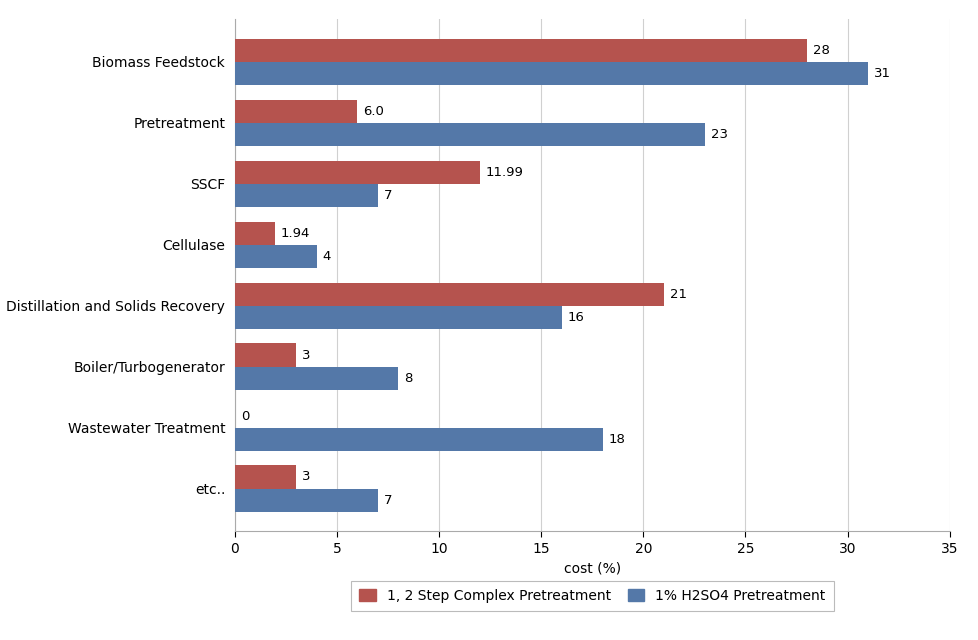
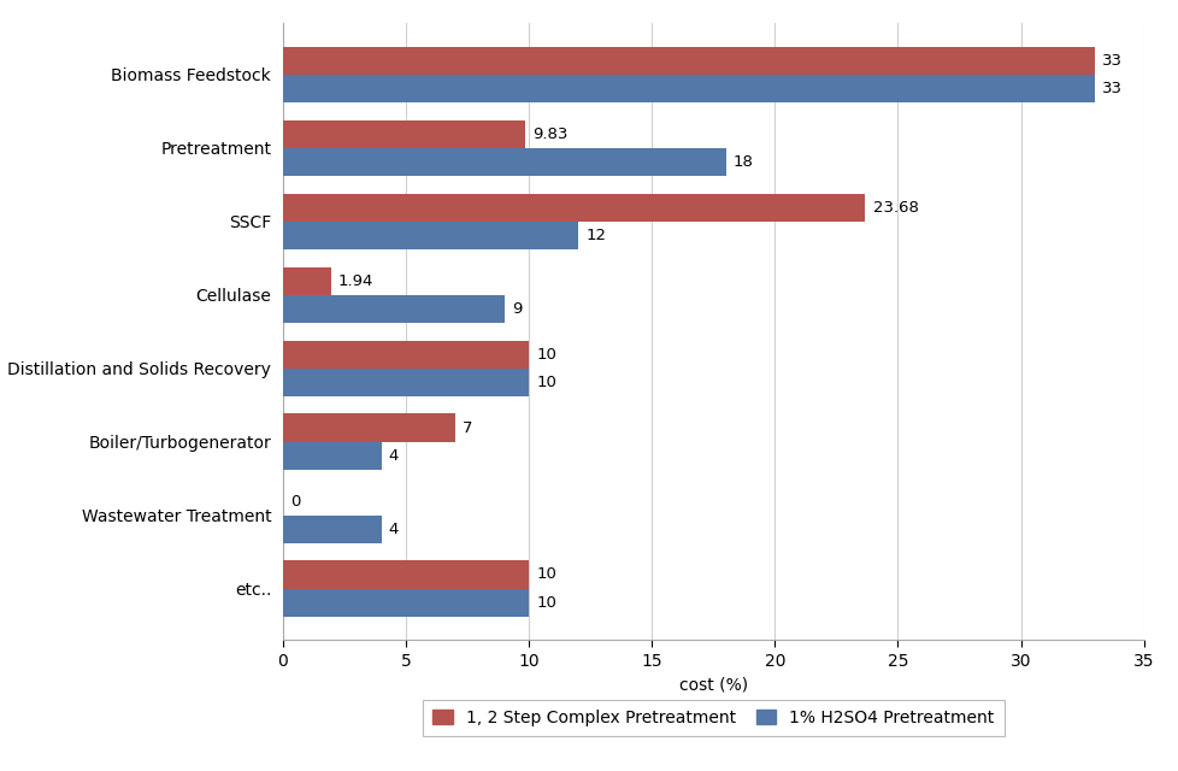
1, 2 Step Complex Pretreatment/Biomass Feedstock: 28 -> 33
1% H2SO4 Pretreatment/Biomass Feedstock: 31 -> 33
1, 2 Step Complex Pretreatment/Pretreatment: 6.0 -> 9.83
1% H2SO4 Pretreatment/Pretreatment: 23 -> 18
1, 2 Step Complex Pretreatment/SSCF: 11.99 -> 23.68
1% H2SO4 Pretreatment/SSCF: 7 -> 12
1% H2SO4 Pretreatment/Cellulase: 4 -> 9
1, 2 Step Complex Pretreatment/Distillation and Solids Recovery: 21 -> 10
1% H2SO4 Pretreatment/Distillation and Solids Recovery: 16 -> 10
1, 2 Step Complex Pretreatment/Boiler/Turbogenerator: 3 -> 7
1% H2SO4 Pretreatment/Boiler/Turbogenerator: 8 -> 4
1% H2SO4 Pretreatment/Wastewater Treatment: 18 -> 4
1, 2 Step Complex Pretreatment/etc..: 3 -> 10
1% H2SO4 Pretreatment/etc..: 7 -> 10
